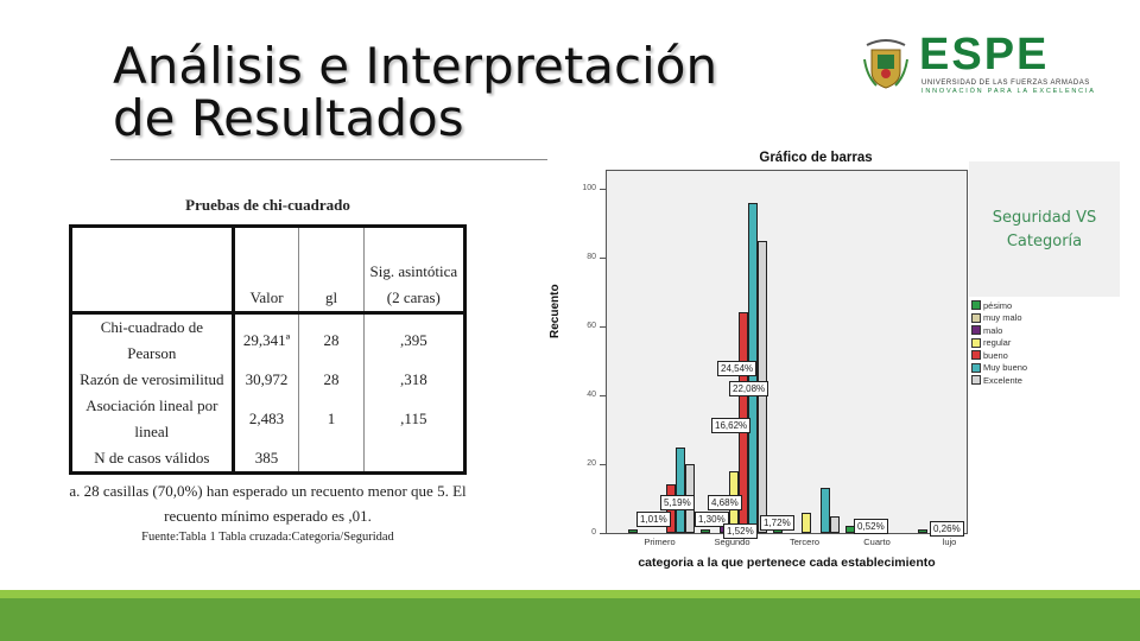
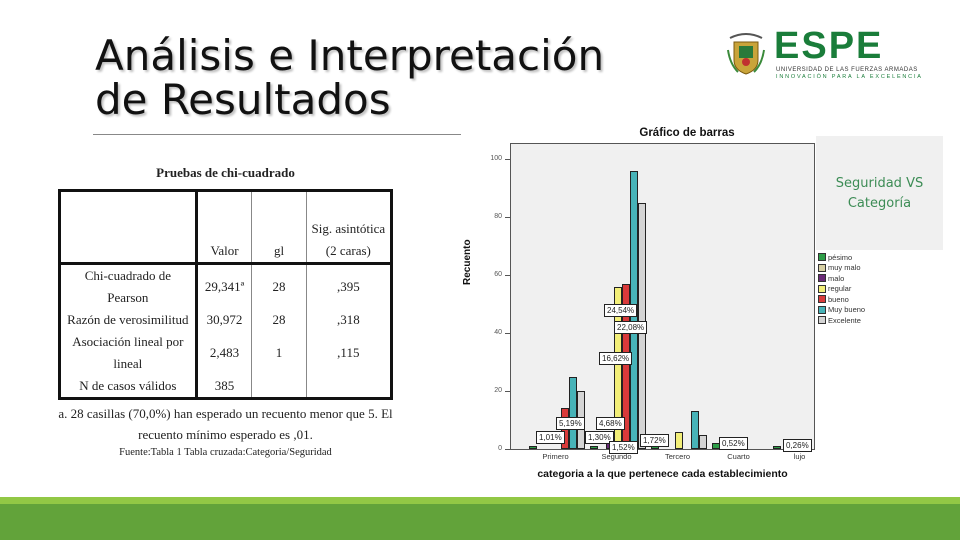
regular/Segundo: 18 -> 56
bueno/Segundo: 64 -> 57
